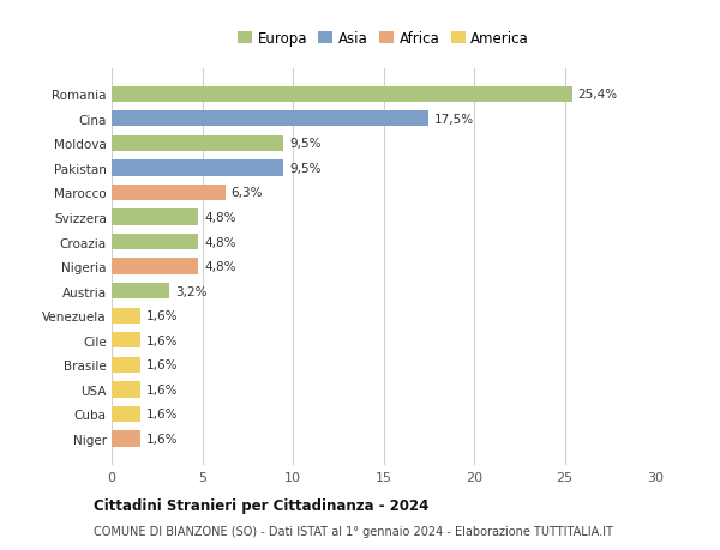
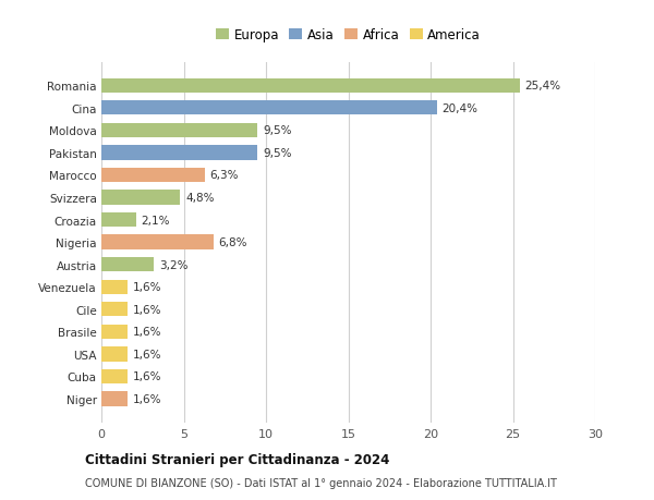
Cina: 17,5% -> 20,4%
Croazia: 4,8% -> 2,1%
Nigeria: 4,8% -> 6,8%
